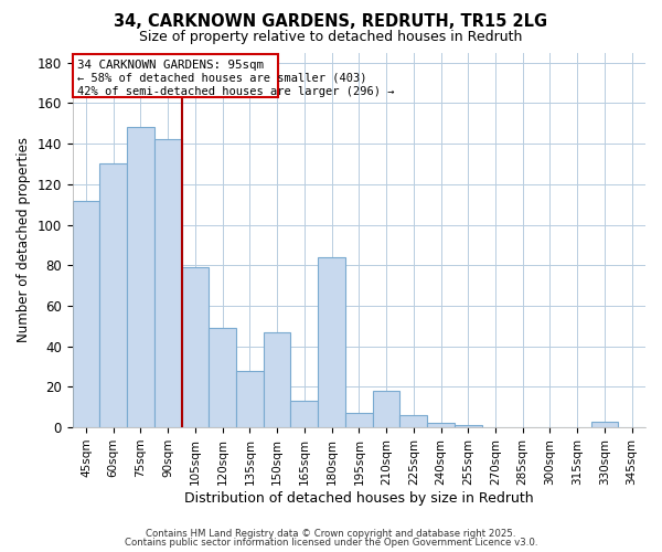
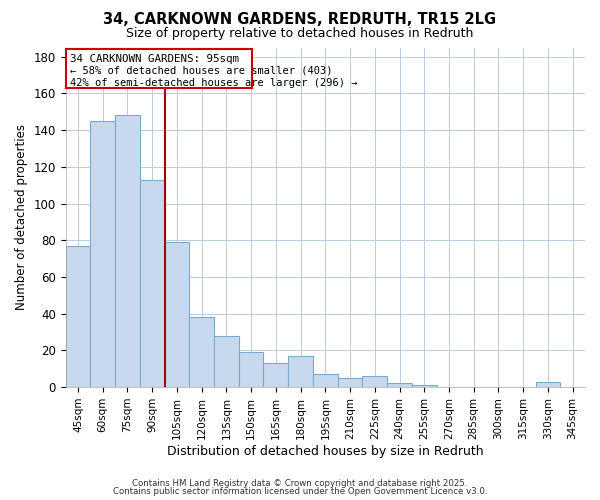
45sqm: 112 -> 77
60sqm: 130 -> 145
90sqm: 142 -> 113
120sqm: 49 -> 38
150sqm: 47 -> 19
180sqm: 84 -> 17
210sqm: 18 -> 5
